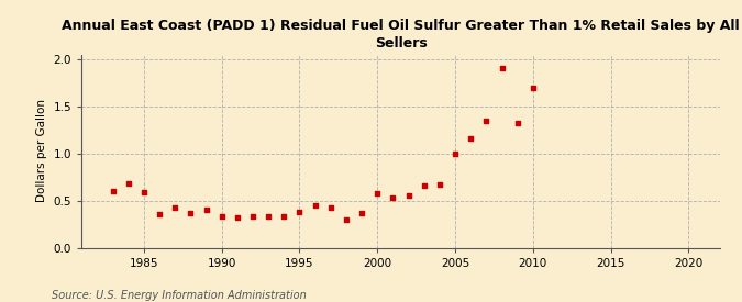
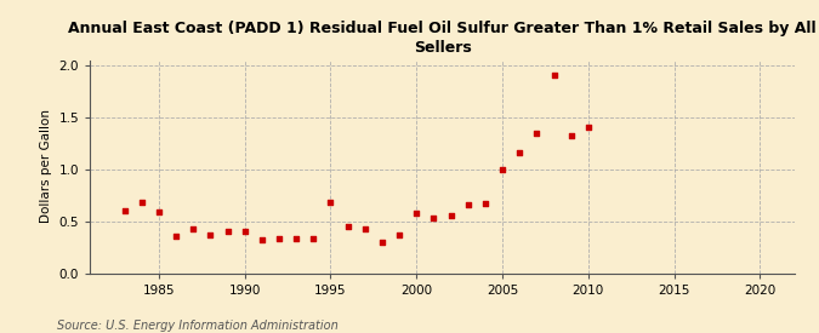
1990: 0.33 -> 0.40
1995: 0.38 -> 0.68
2010: 1.69 -> 1.40
